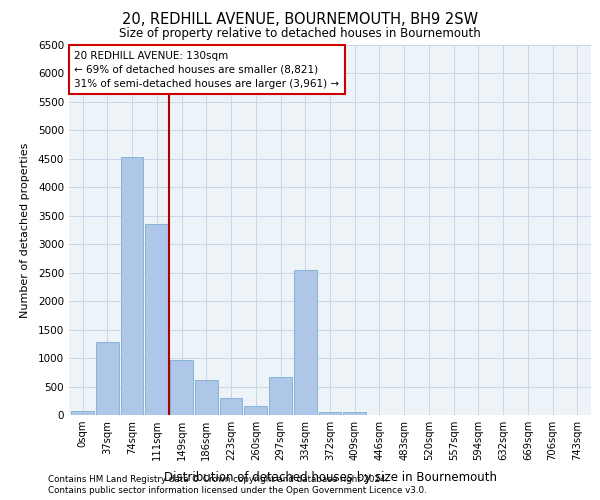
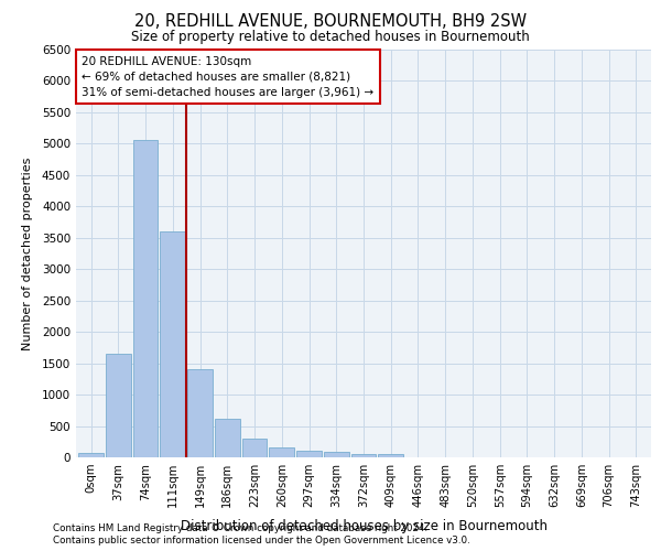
37sqm: 1280 -> 1650
74sqm: 4540 -> 5060
111sqm: 3360 -> 3600
149sqm: 960 -> 1400
297sqm: 660 -> 100
334sqm: 2540 -> 80
